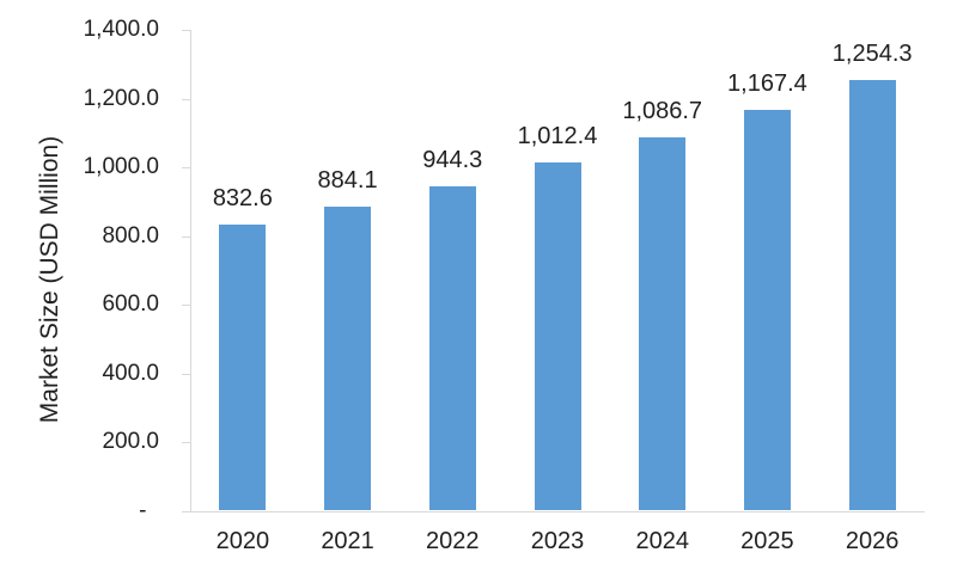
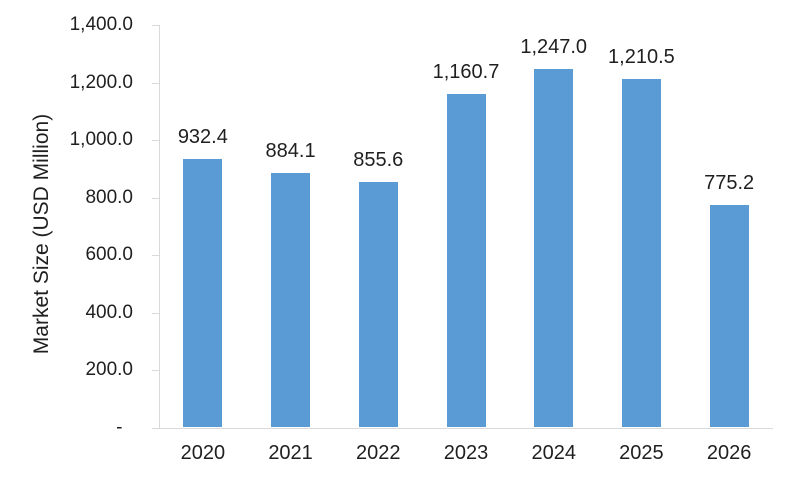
2020: 832.6 -> 932.4
2022: 944.3 -> 855.6
2023: 1,012.4 -> 1,160.7
2024: 1,086.7 -> 1,247.0
2025: 1,167.4 -> 1,210.5
2026: 1,254.3 -> 775.2
